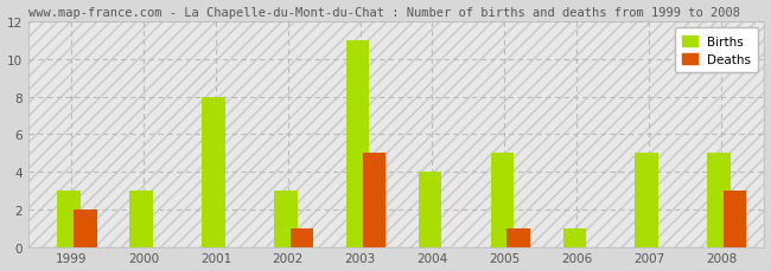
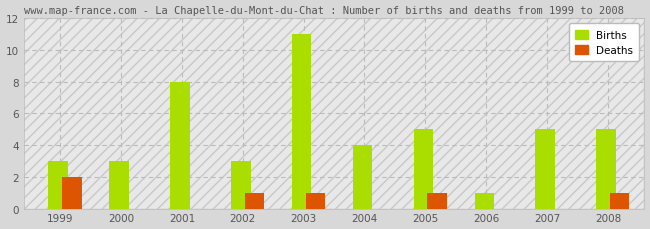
Deaths/2003: 5 -> 1
Deaths/2008: 3 -> 1
